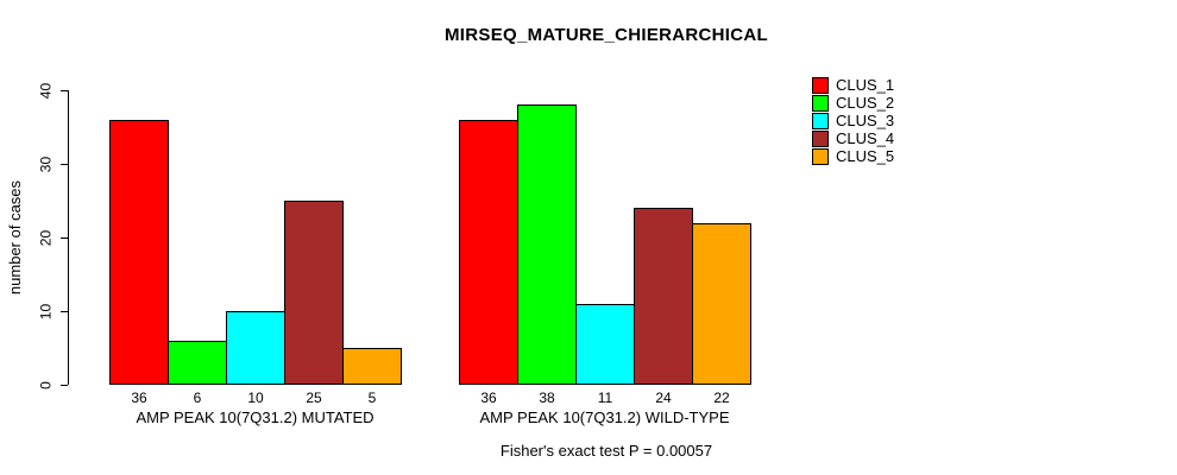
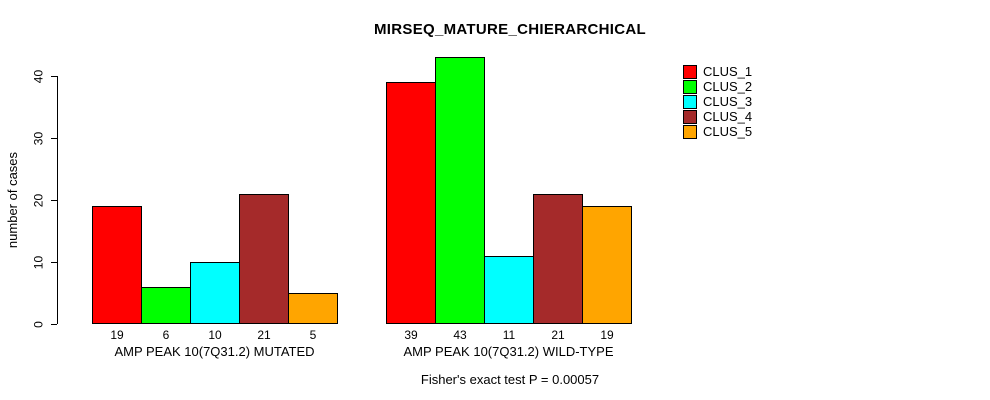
CLUS_1/AMP PEAK 10(7Q31.2) MUTATED: 36 -> 19
CLUS_4/AMP PEAK 10(7Q31.2) MUTATED: 25 -> 21
CLUS_1/AMP PEAK 10(7Q31.2) WILD-TYPE: 36 -> 39
CLUS_2/AMP PEAK 10(7Q31.2) WILD-TYPE: 38 -> 43
CLUS_4/AMP PEAK 10(7Q31.2) WILD-TYPE: 24 -> 21
CLUS_5/AMP PEAK 10(7Q31.2) WILD-TYPE: 22 -> 19
